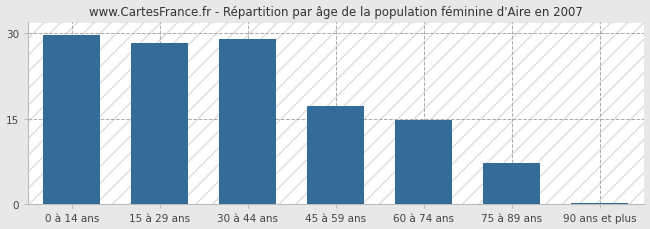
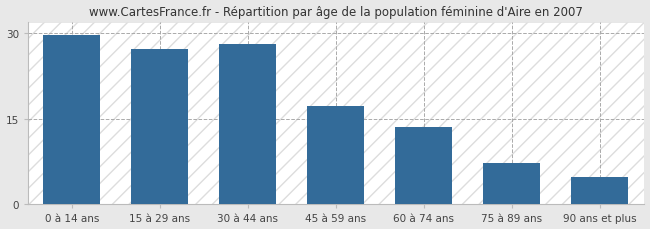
15 à 29 ans: 28.2 -> 27.2
30 à 44 ans: 29.0 -> 28.0
60 à 74 ans: 14.7 -> 13.6
90 ans et plus: 0.2 -> 4.8
